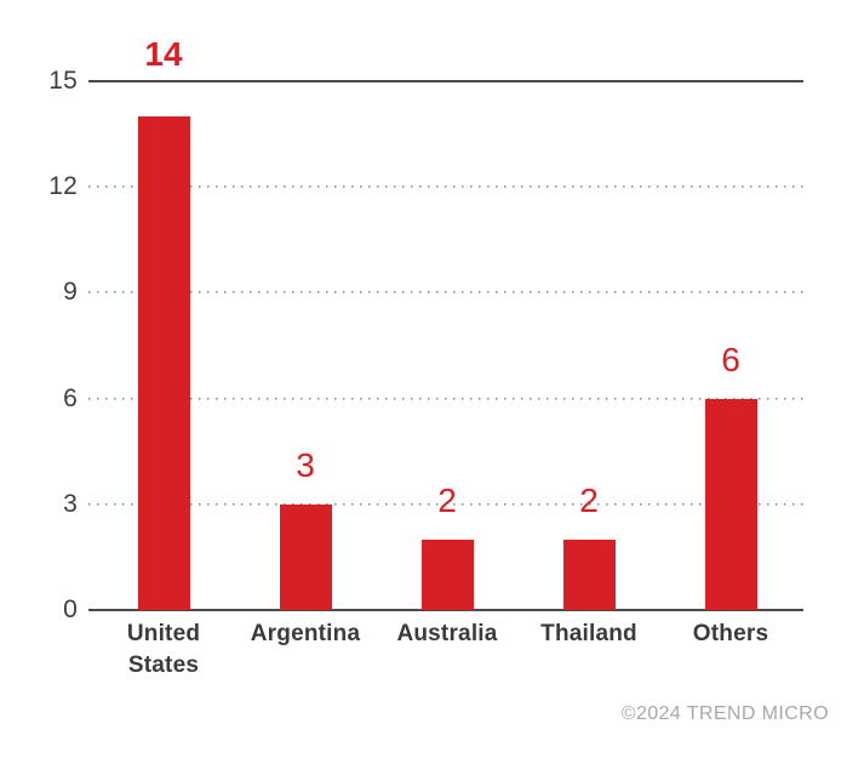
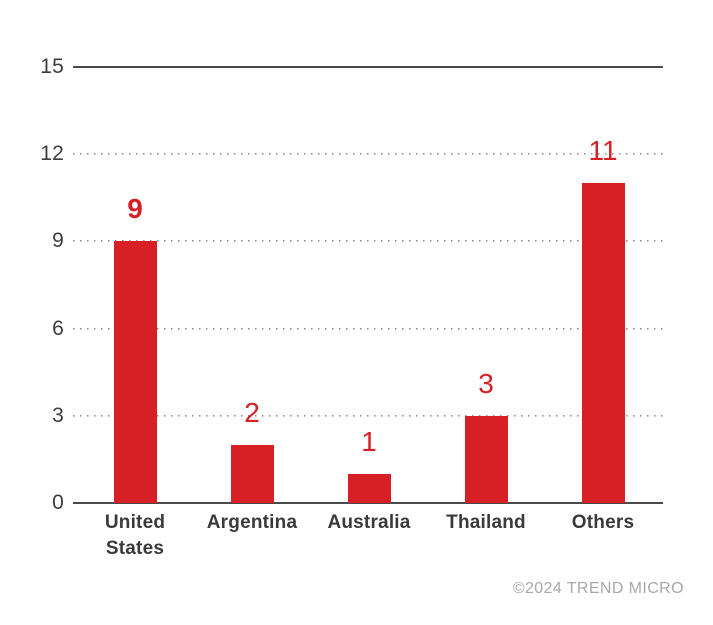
United States: 14 -> 9
Argentina: 3 -> 2
Australia: 2 -> 1
Thailand: 2 -> 3
Others: 6 -> 11
